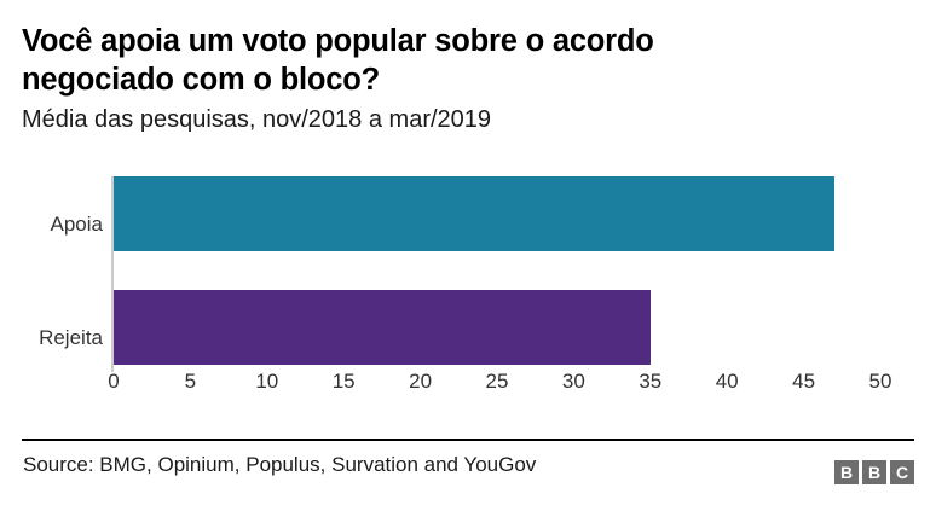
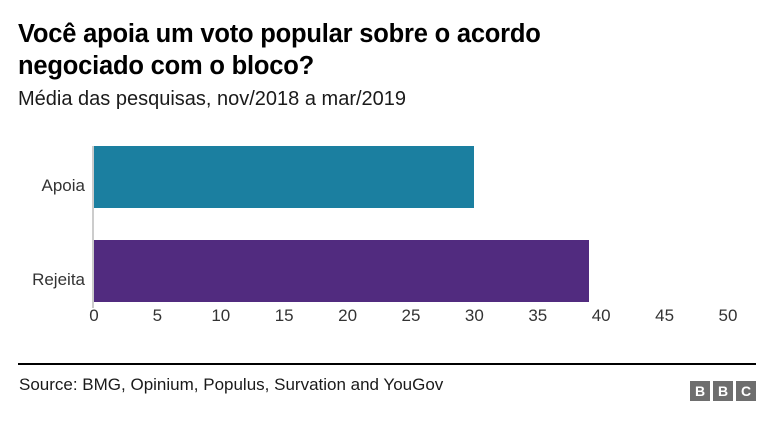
Apoia: 47 -> 30
Rejeita: 35 -> 39
